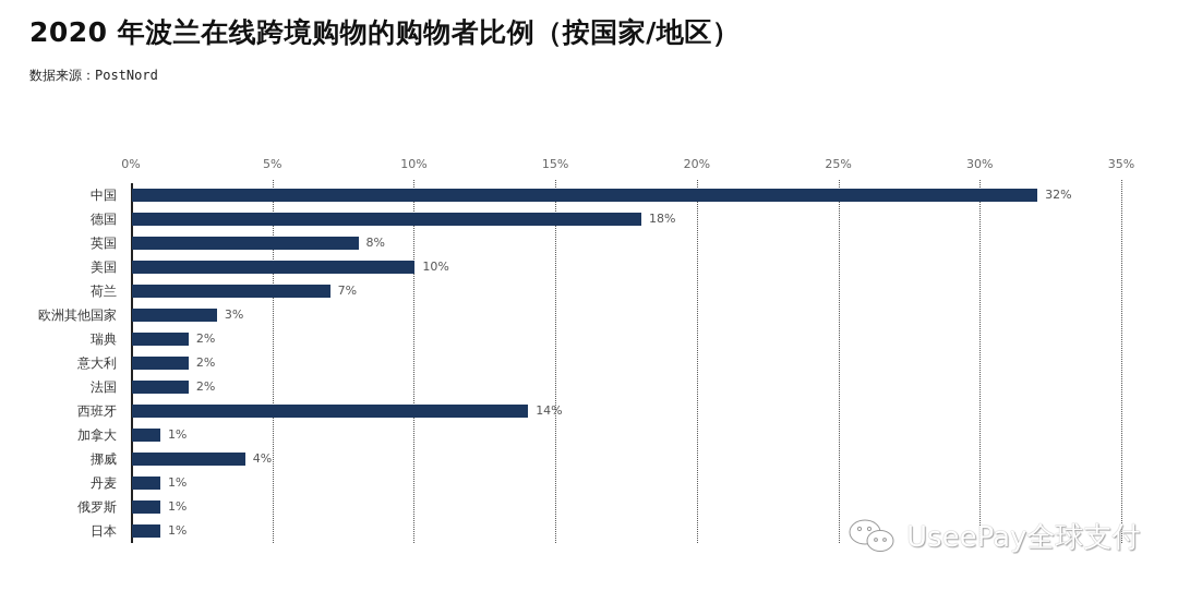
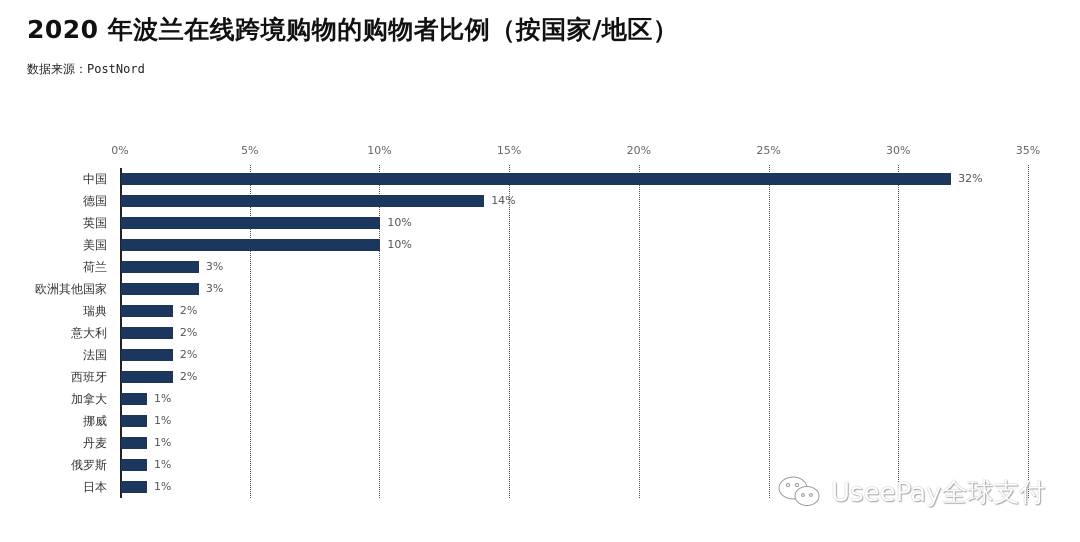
德国: 18% -> 14%
英国: 8% -> 10%
荷兰: 7% -> 3%
西班牙: 14% -> 2%
挪威: 4% -> 1%
